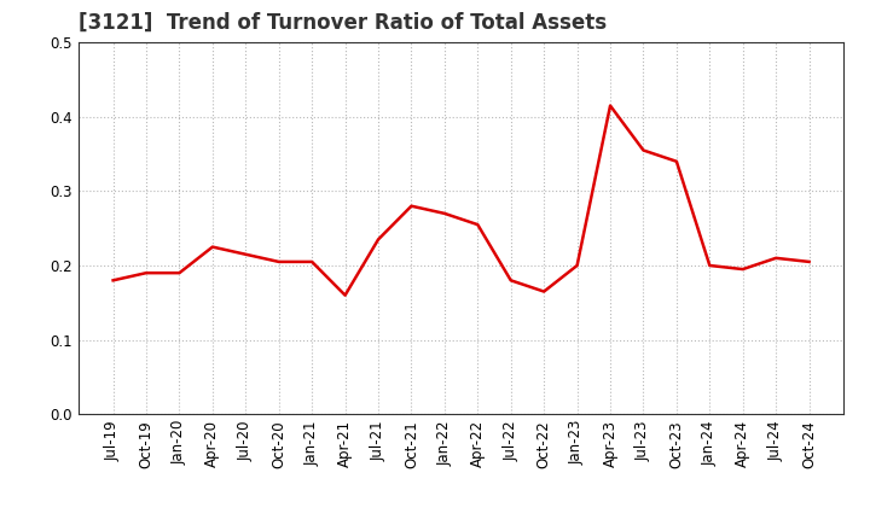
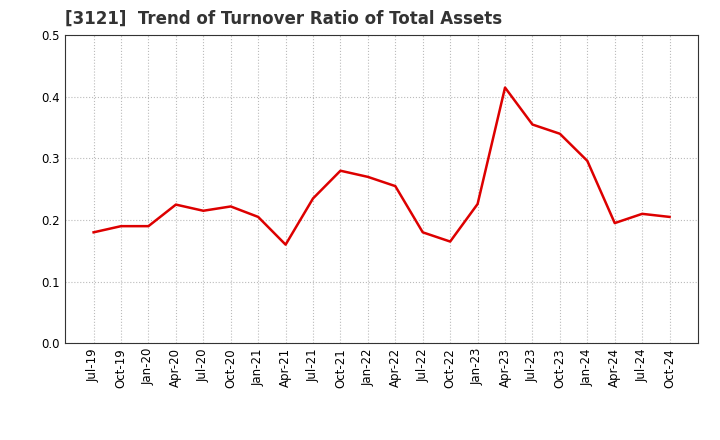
Oct-20: 0.205 -> 0.222
Jan-23: 0.200 -> 0.226
Jan-24: 0.200 -> 0.296
